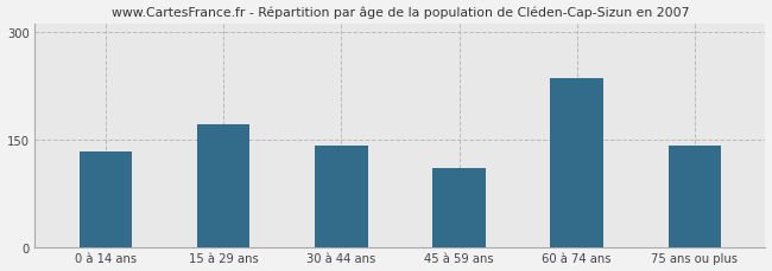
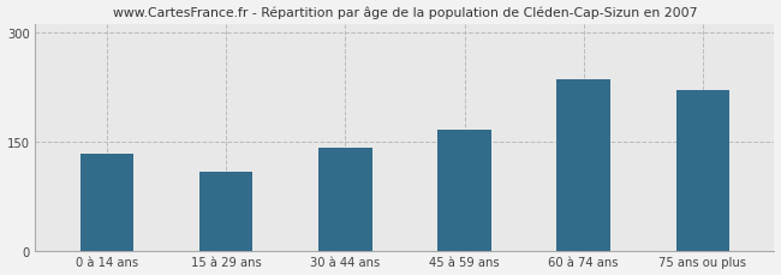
15 à 29 ans: 172 -> 108
45 à 59 ans: 110 -> 167
75 ans ou plus: 142 -> 221
